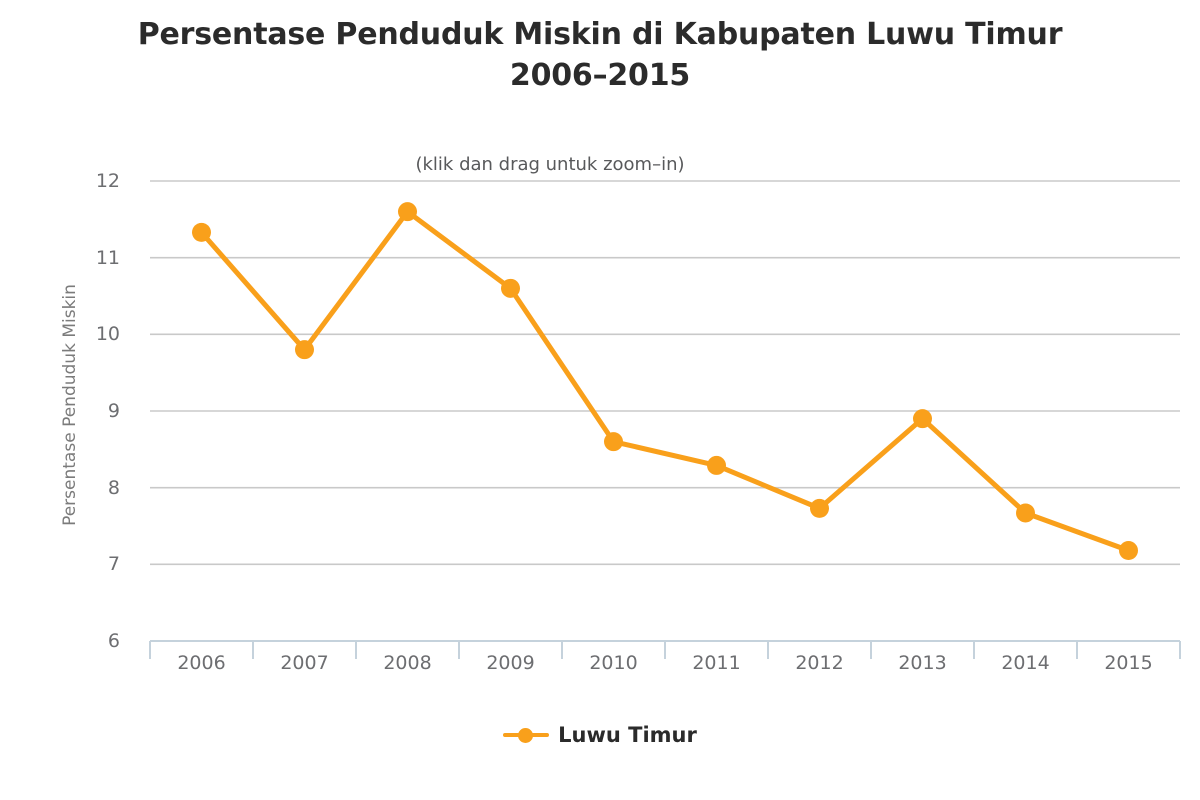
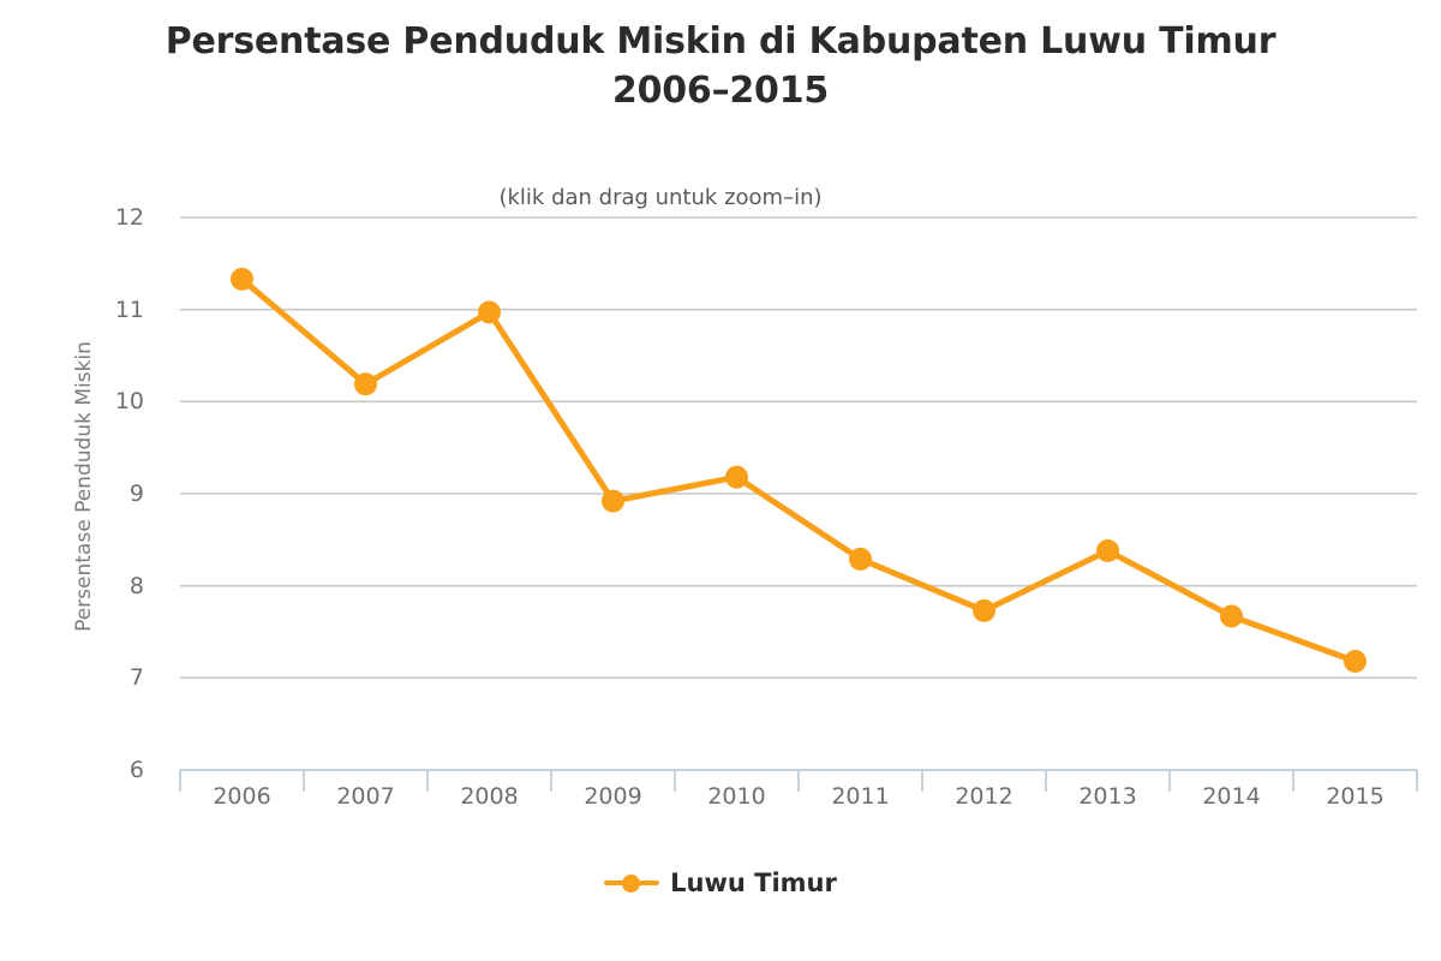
2007: 9.8 -> 10.2
2008: 11.6 -> 11.0
2009: 10.6 -> 8.9
2010: 8.6 -> 9.2
2013: 8.9 -> 8.4
